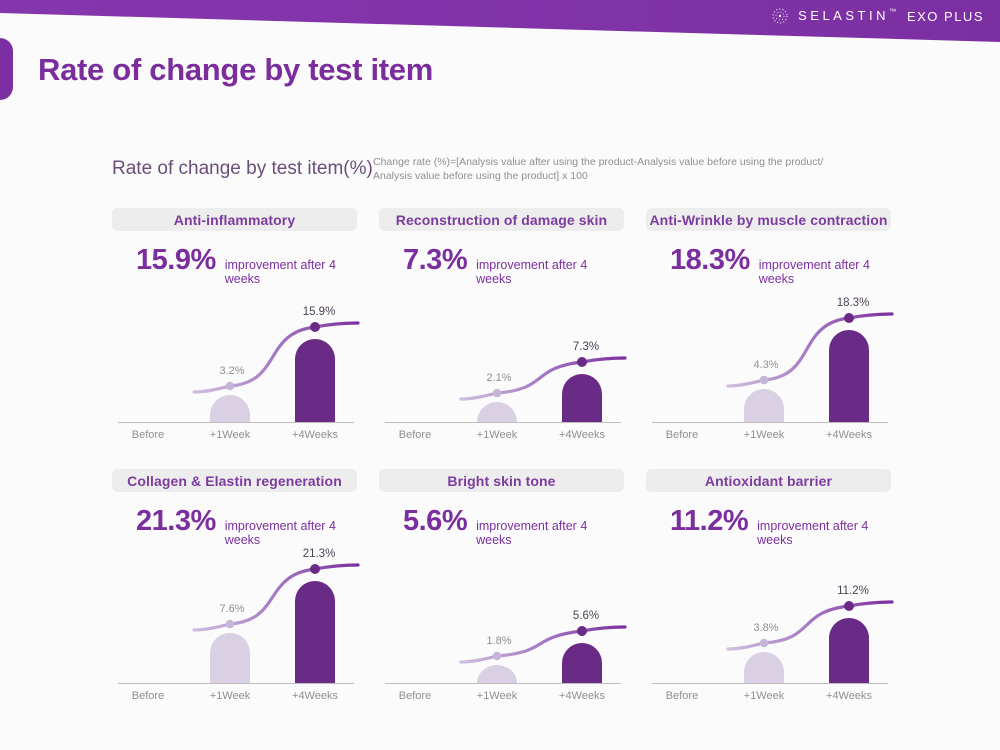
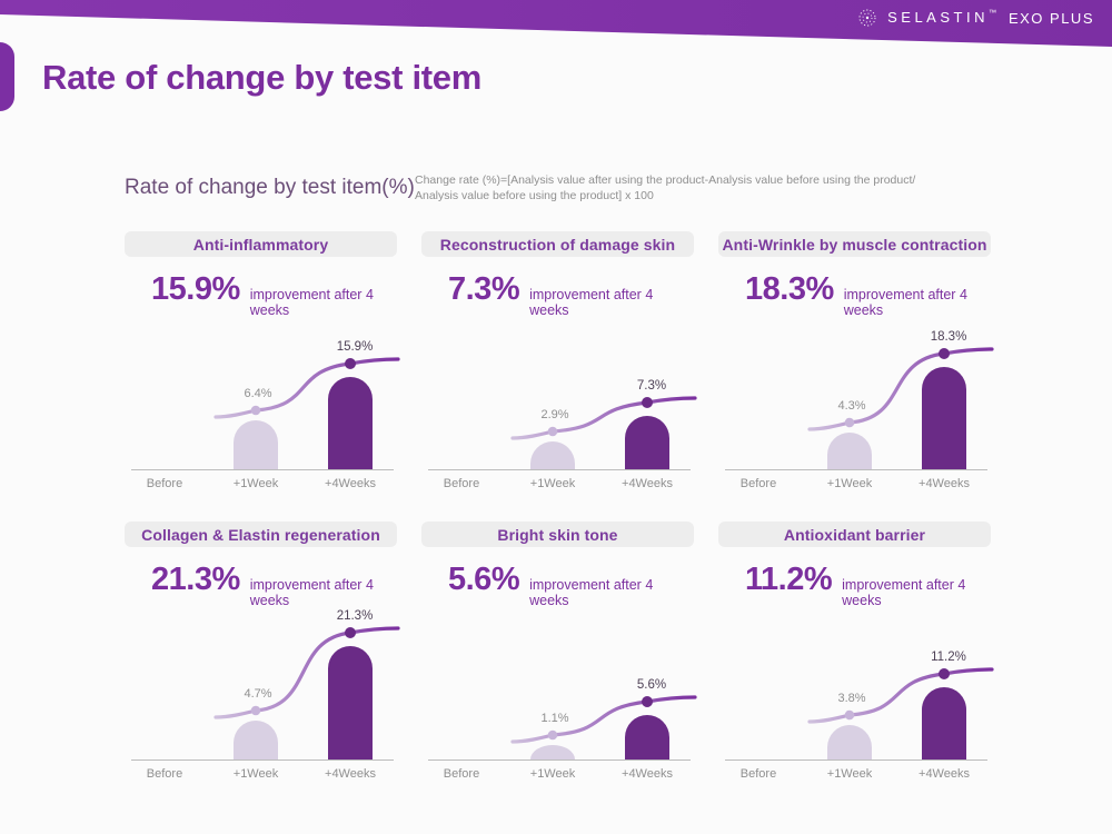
Anti-inflammatory/+1Week: 3.2% -> 6.4%
Reconstruction of damage skin/+1Week: 2.1% -> 2.9%
Collagen & Elastin regeneration/+1Week: 7.6% -> 4.7%
Bright skin tone/+1Week: 1.8% -> 1.1%
